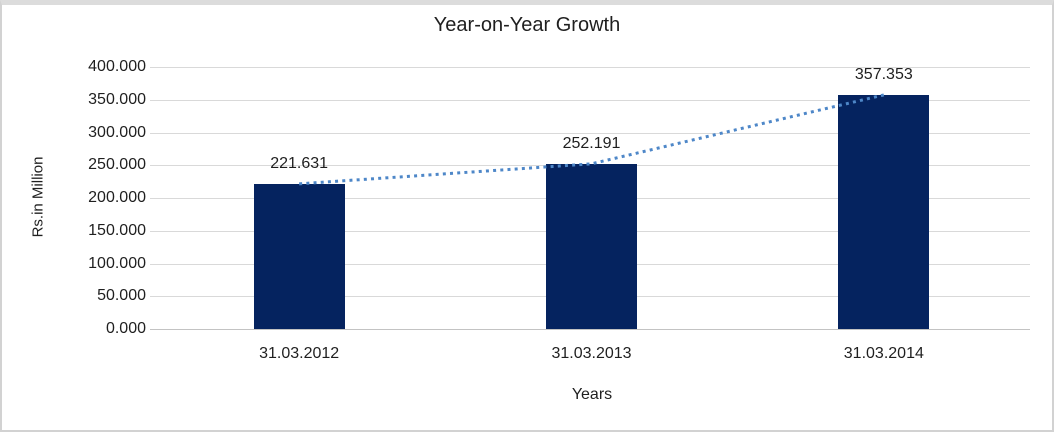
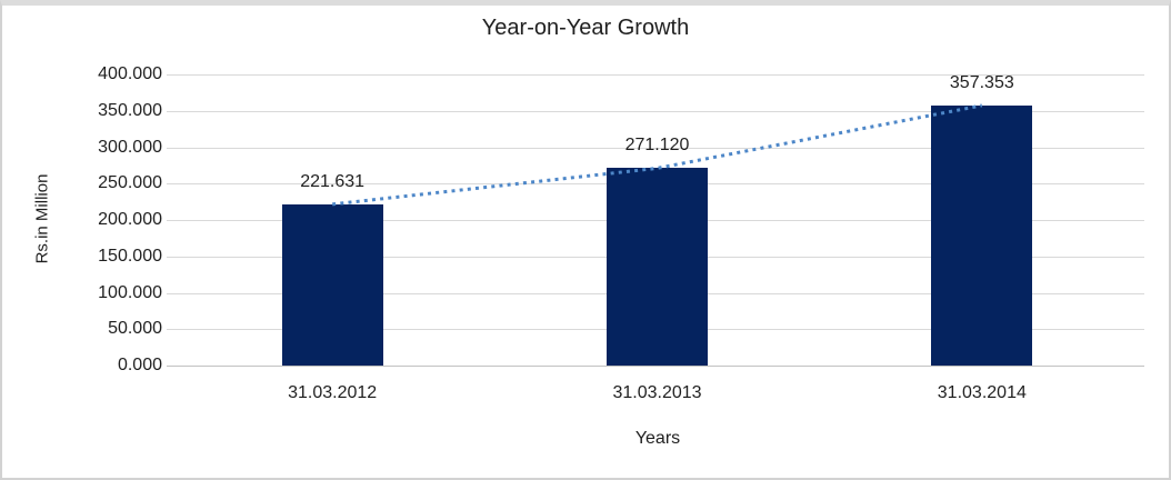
31.03.2013: 252.191 -> 271.120
